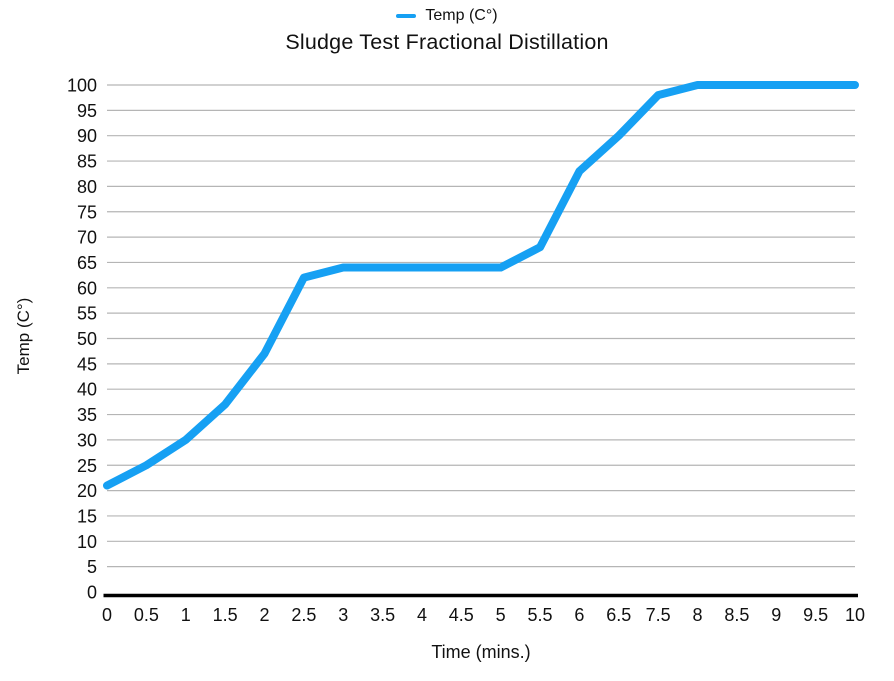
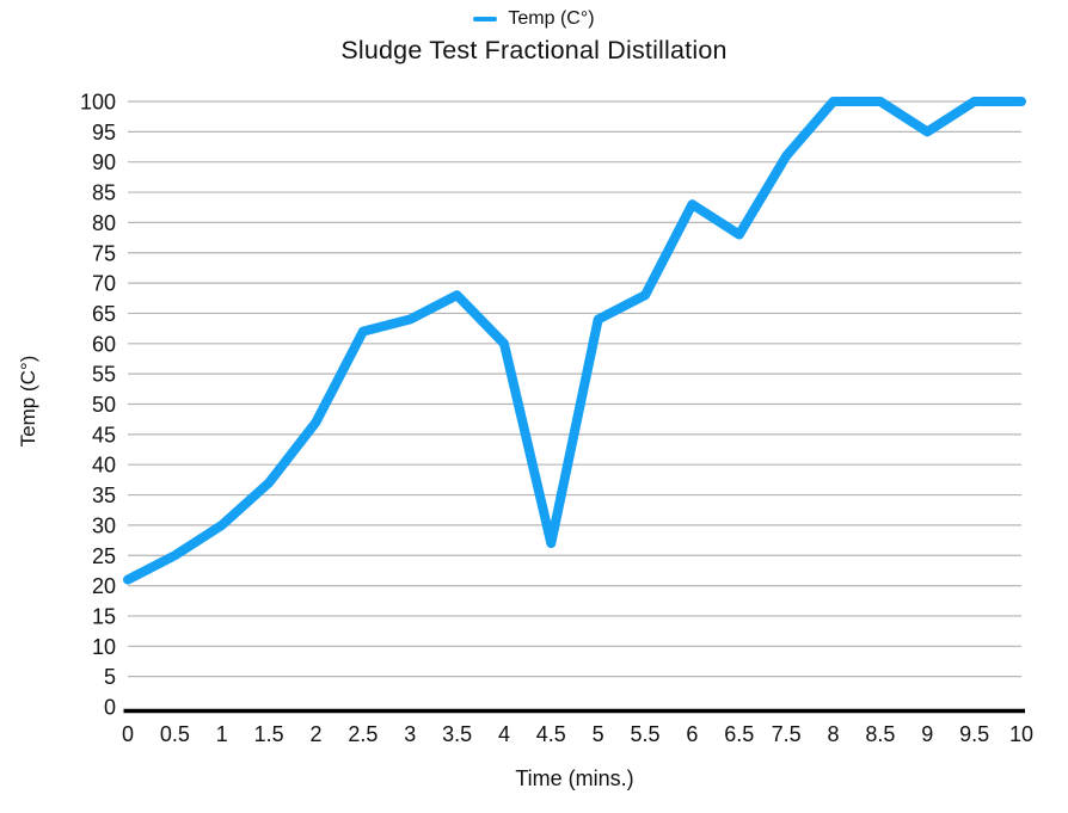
3.5: 64 -> 68
4: 64 -> 60
4.5: 64 -> 27
6.5: 90 -> 78
7.5: 98 -> 91
9: 100 -> 95
